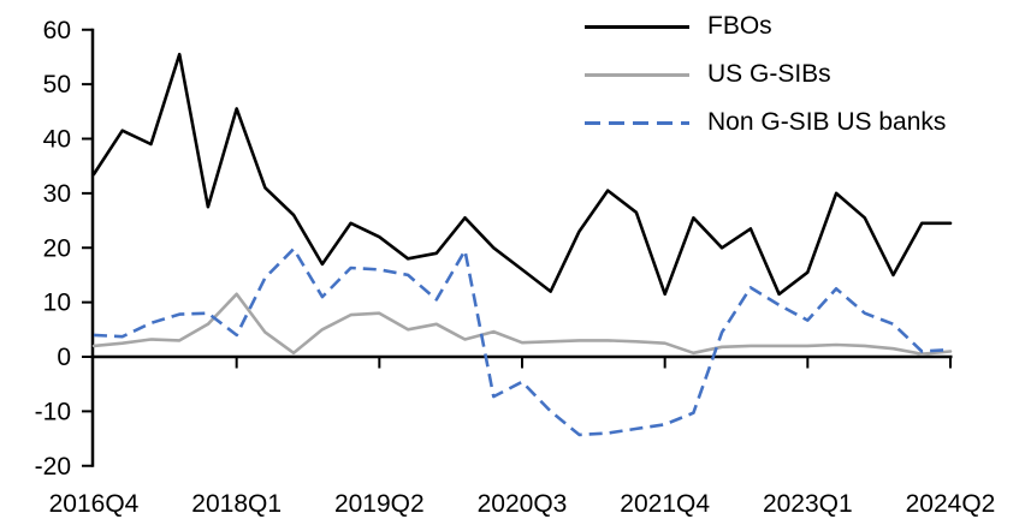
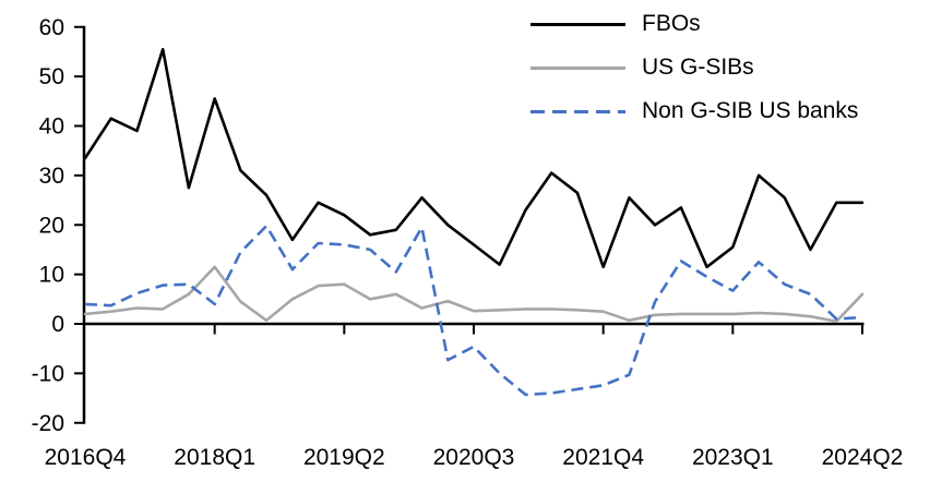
US G-SIBs/2024Q2: 1 -> 6
